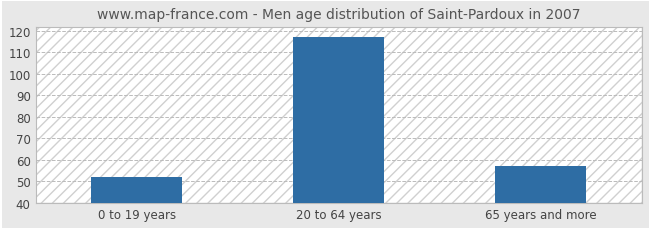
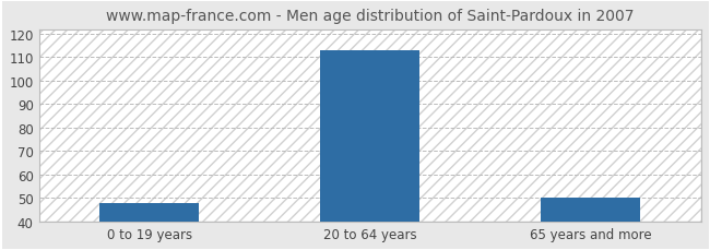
0 to 19 years: 52 -> 48
20 to 64 years: 117 -> 113
65 years and more: 57 -> 50
